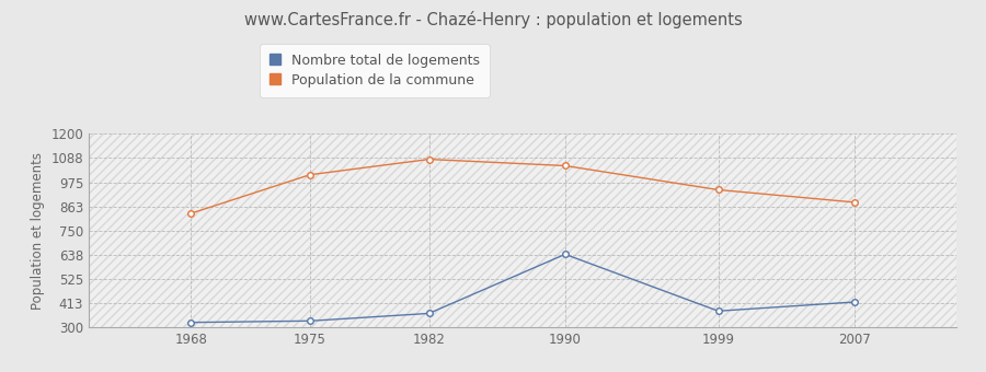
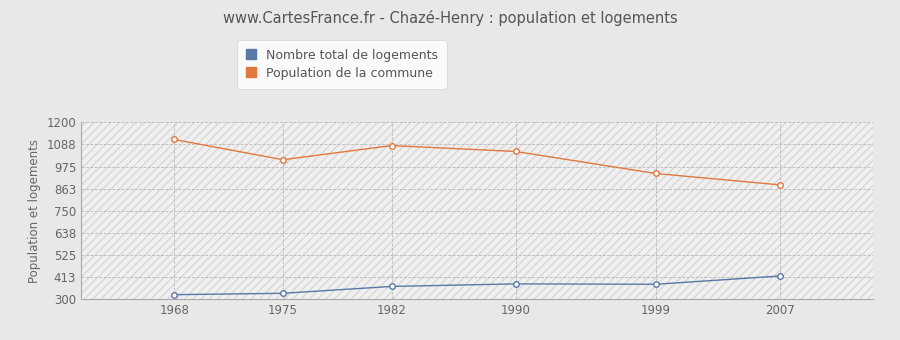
Population de la commune/1968: 830 -> 1110
Nombre total de logements/1990: 640 -> 380
